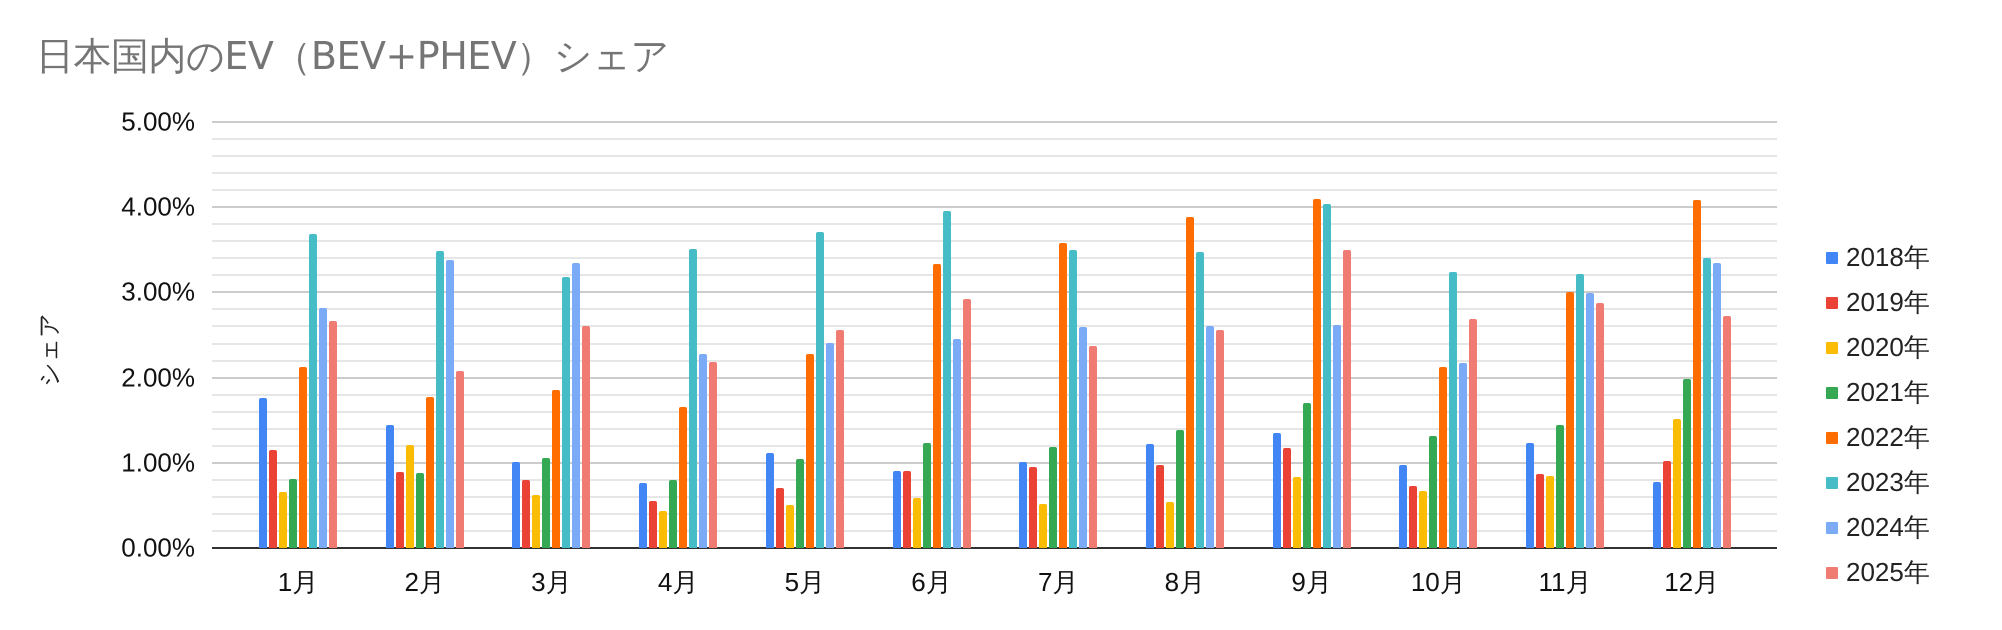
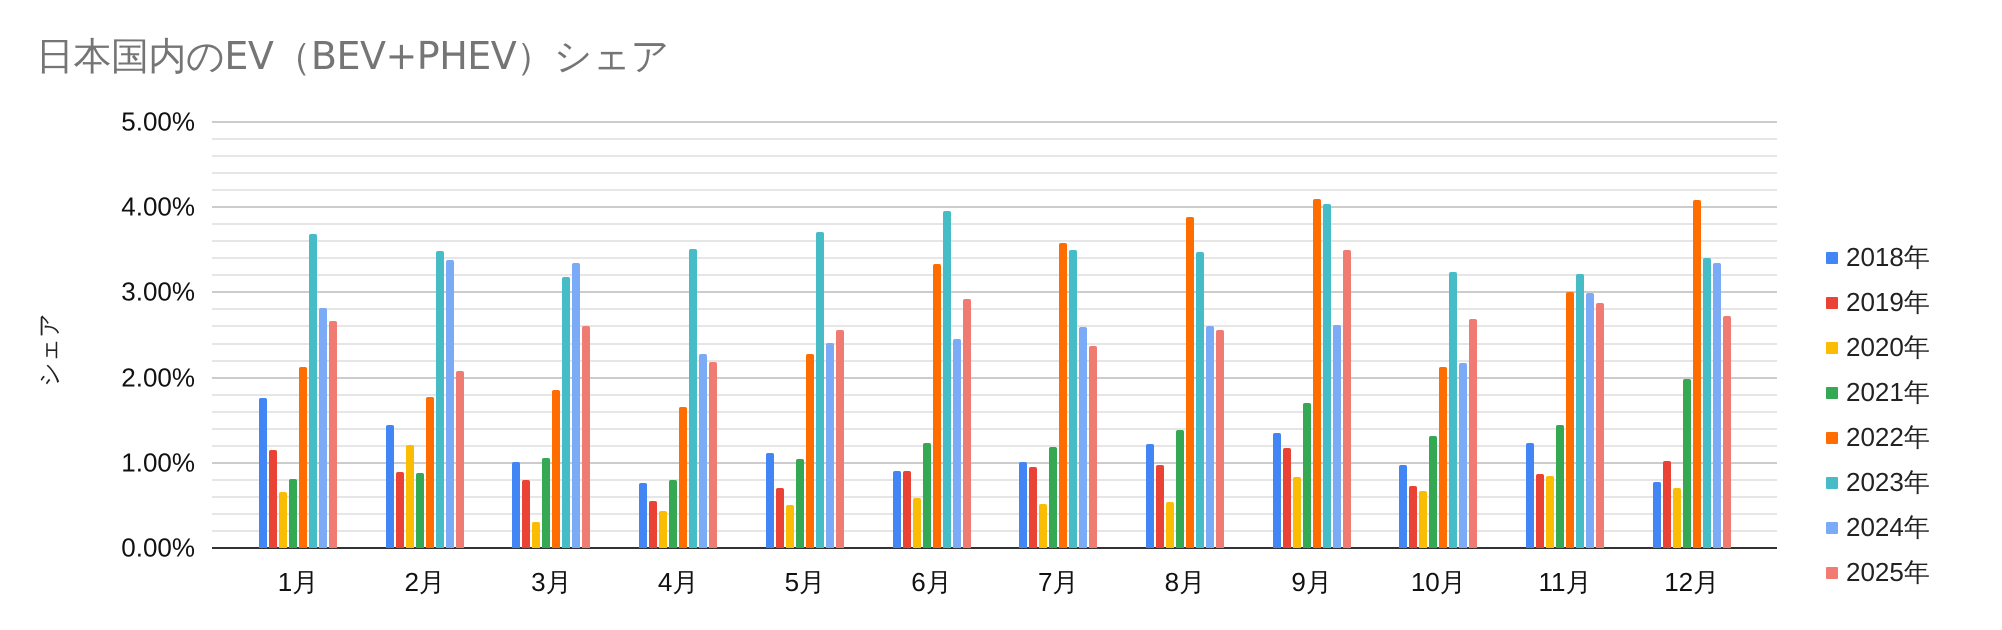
2020年/3月: 0.6% -> 0.3%
2020年/12月: 1.5% -> 0.7%
